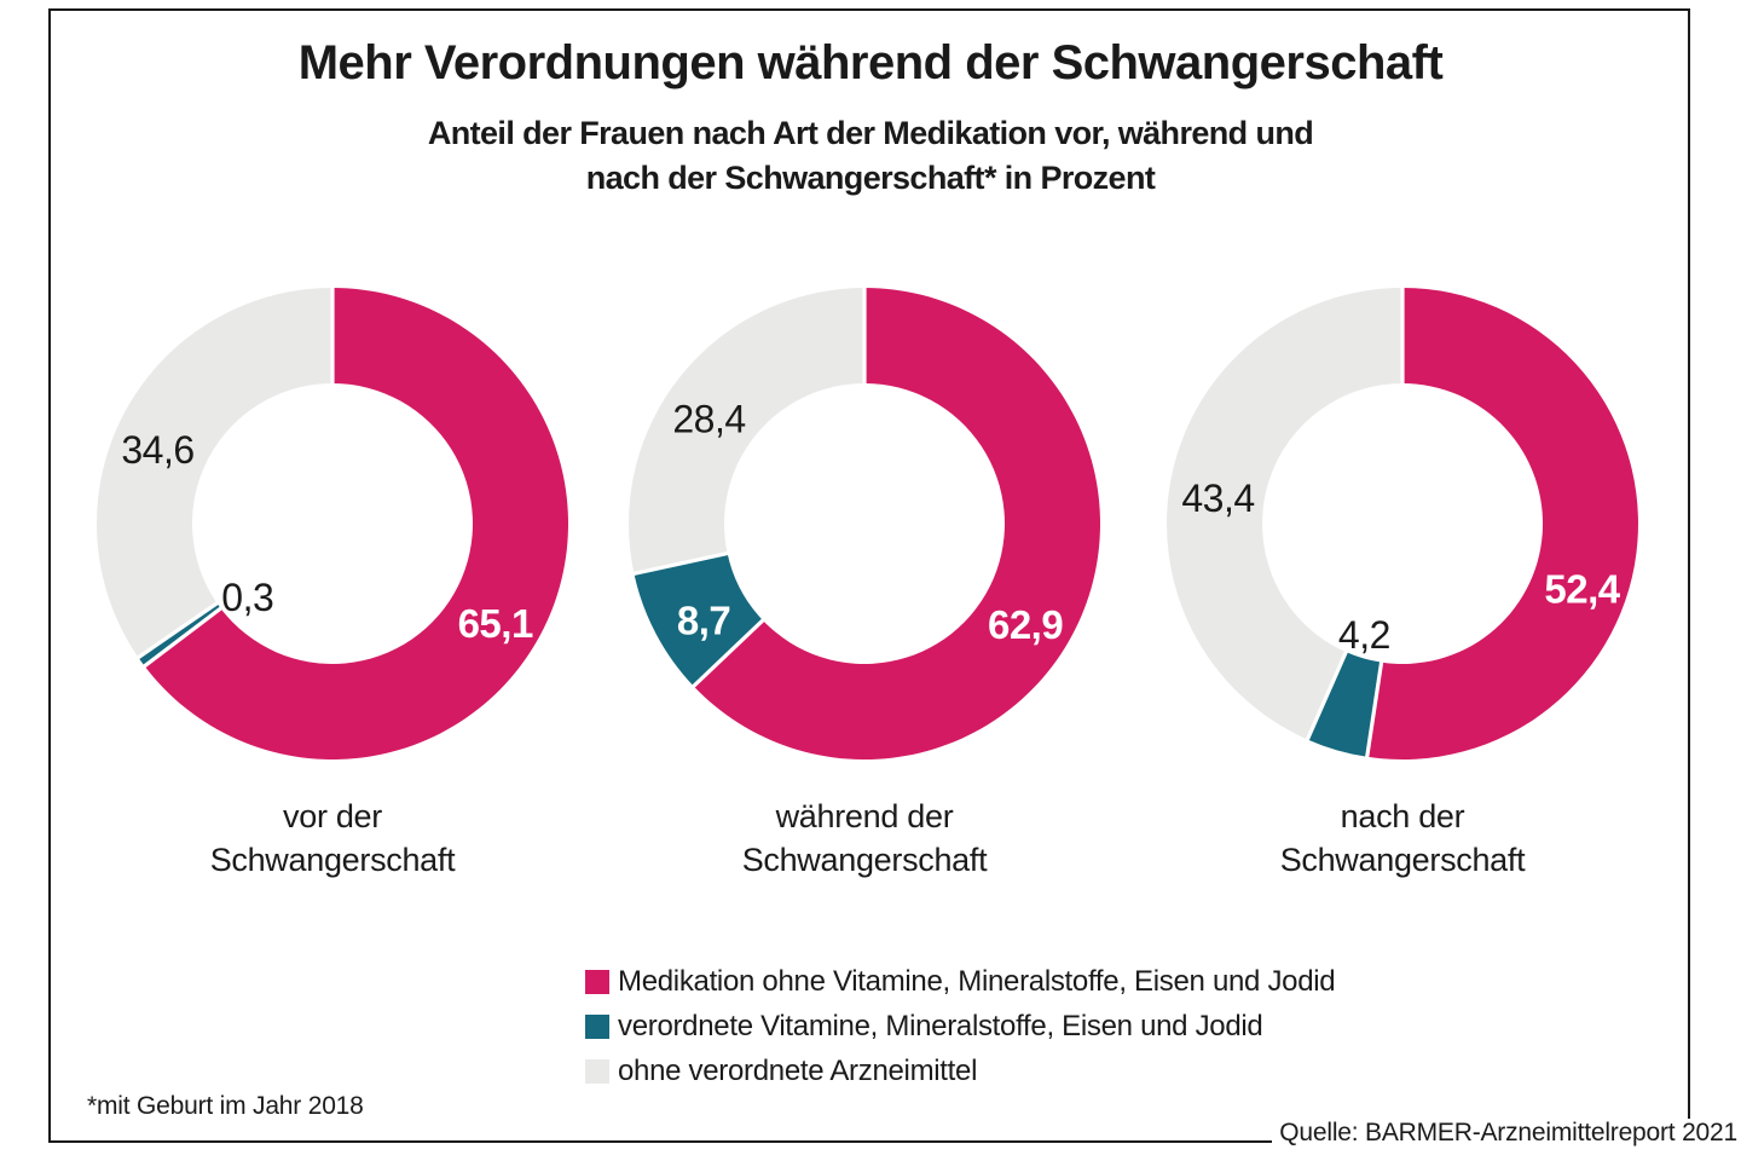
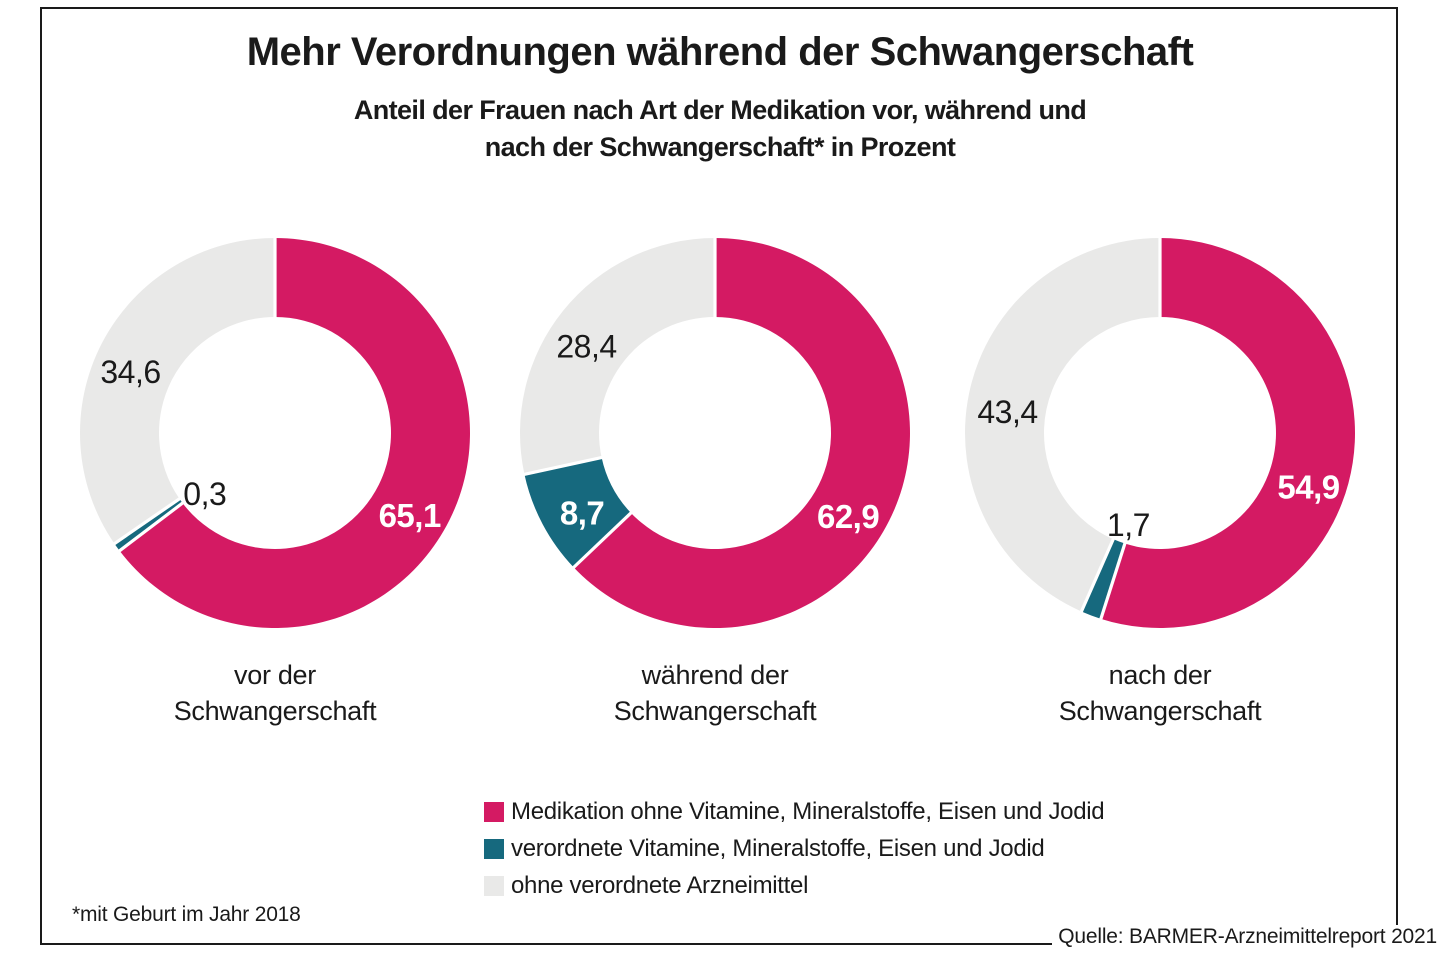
nach der Schwangerschaft/Medikation ohne Vitamine, Mineralstoffe, Eisen und Jodid: 52,4 -> 54,9
nach der Schwangerschaft/verordnete Vitamine, Mineralstoffe, Eisen und Jodid: 4,2 -> 1,7
